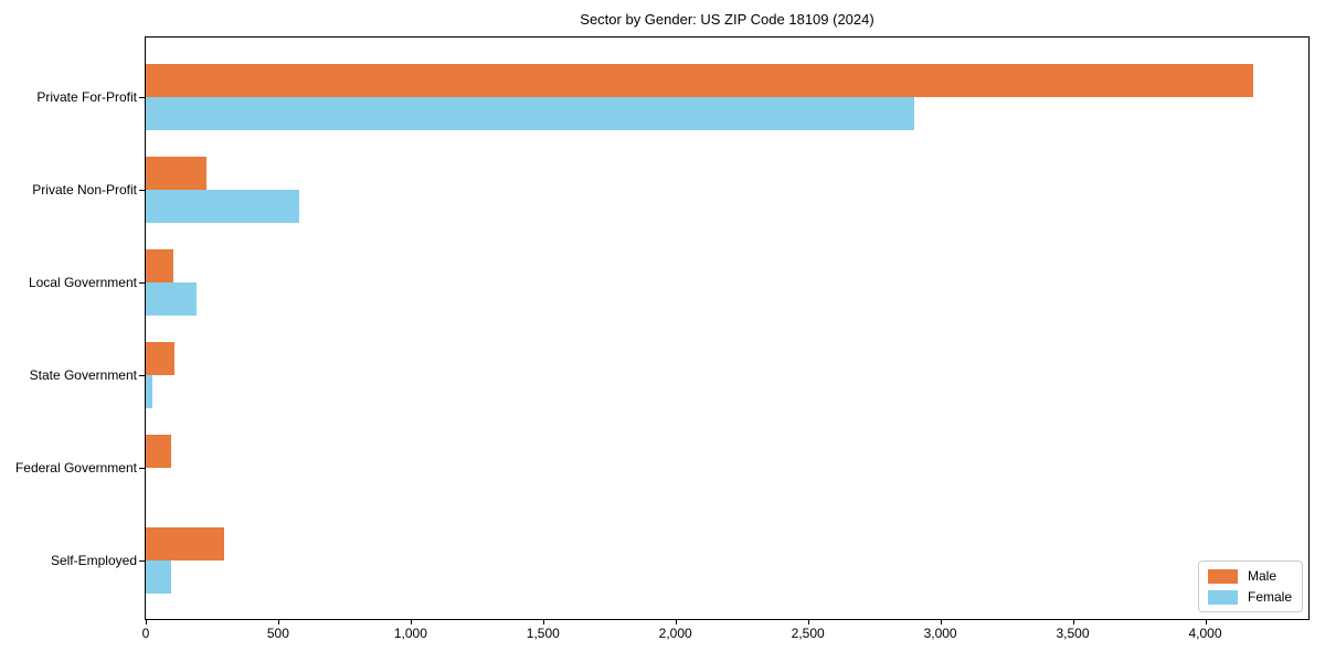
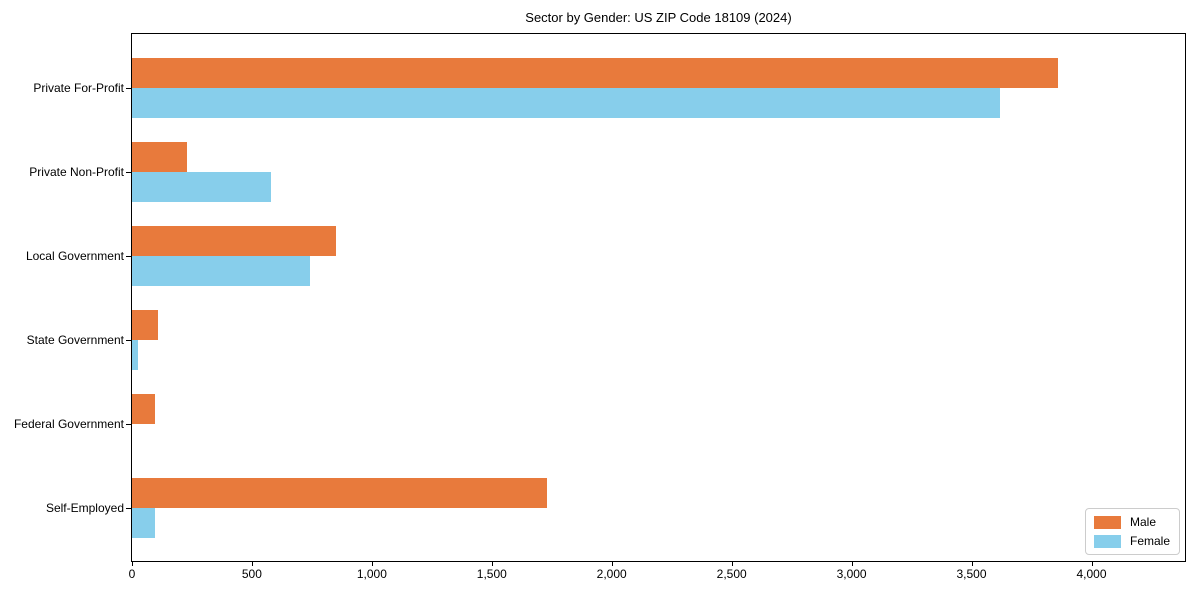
Male/Private For-Profit: 4180 -> 3860
Female/Private For-Profit: 2900 -> 3620
Male/Local Government: 100 -> 850
Female/Local Government: 190 -> 740
Male/Self-Employed: 300 -> 1730
